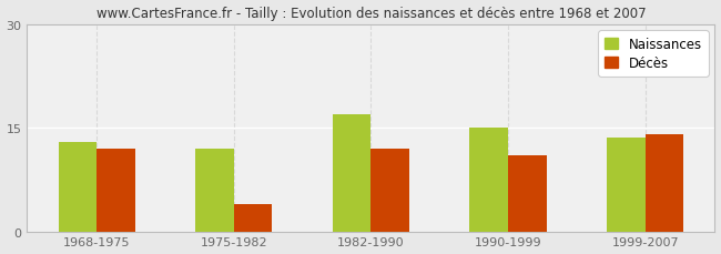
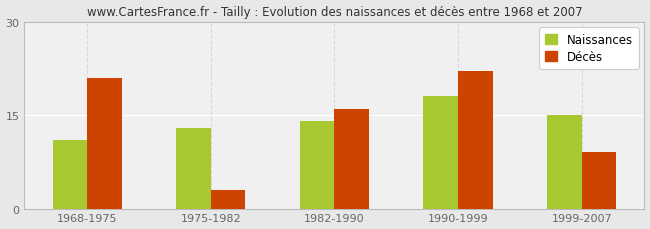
Naissances/1968-1975: 13.0 -> 11.0
Décès/1968-1975: 12 -> 21
Naissances/1975-1982: 12.0 -> 13.0
Décès/1975-1982: 4 -> 3
Naissances/1982-1990: 17.0 -> 14.0
Décès/1982-1990: 12 -> 16
Naissances/1990-1999: 15.0 -> 18.0
Décès/1990-1999: 11 -> 22
Naissances/1999-2007: 13.5 -> 15.0
Décès/1999-2007: 14 -> 9
